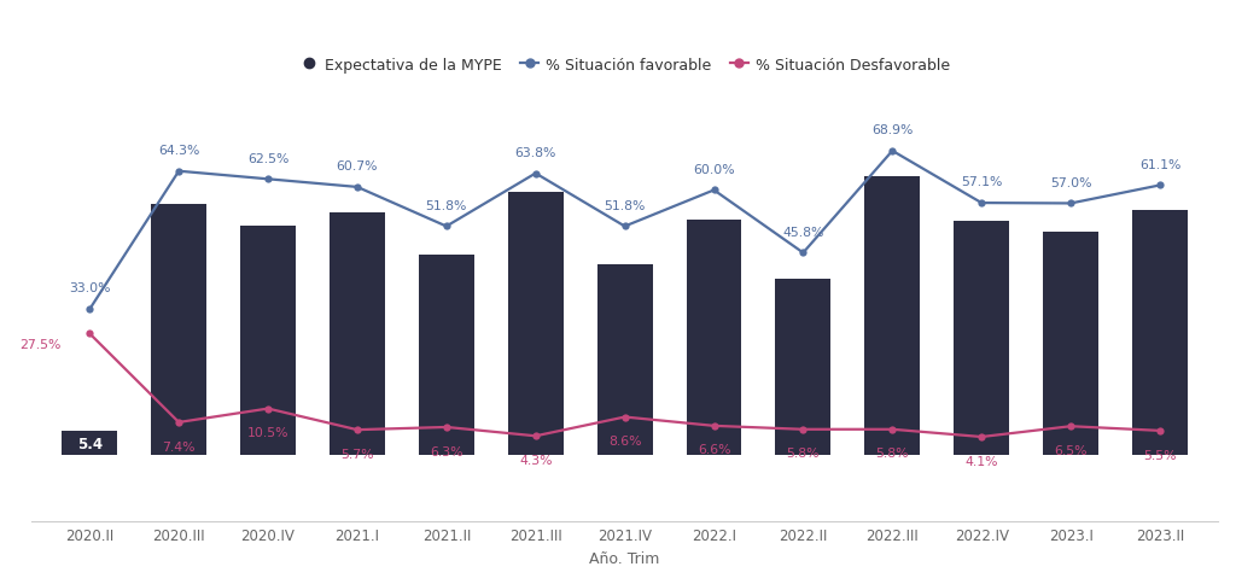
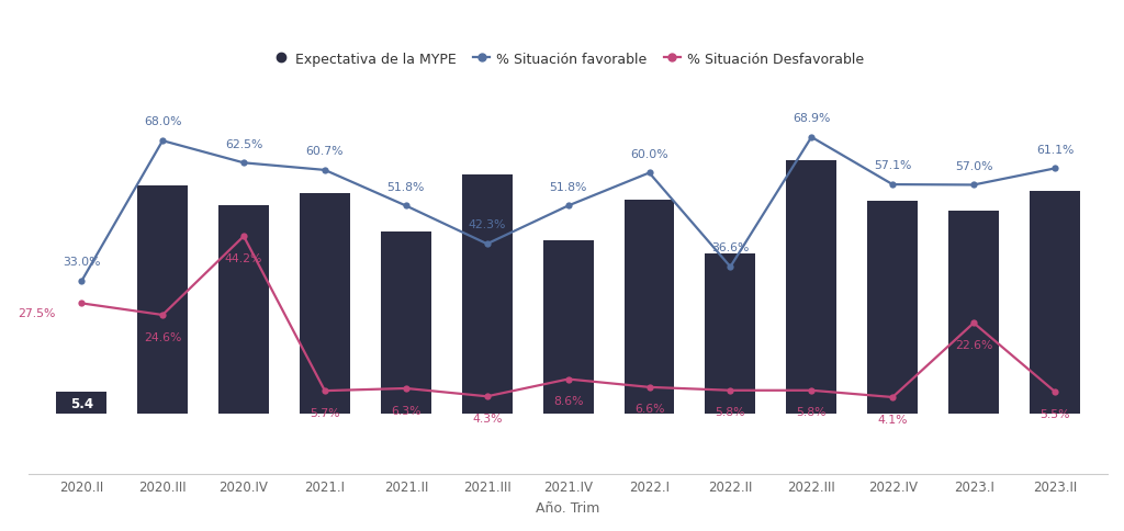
% Situación favorable/2020.III: 64.3% -> 68.0%
% Situación Desfavorable/2020.III: 7.4% -> 24.6%
% Situación Desfavorable/2020.IV: 10.5% -> 44.2%
% Situación favorable/2021.III: 63.8% -> 42.3%
% Situación favorable/2022.II: 45.8% -> 36.6%
% Situación Desfavorable/2023.I: 6.5% -> 22.6%
